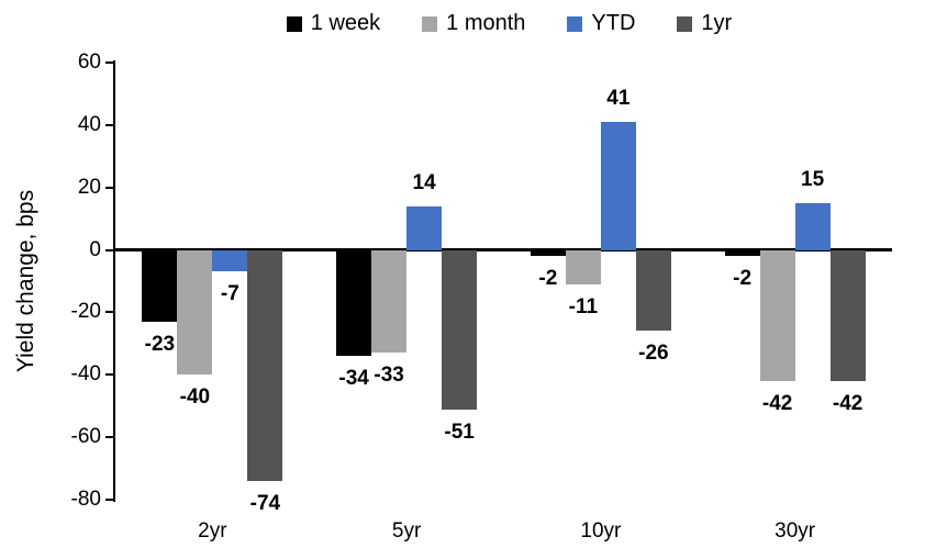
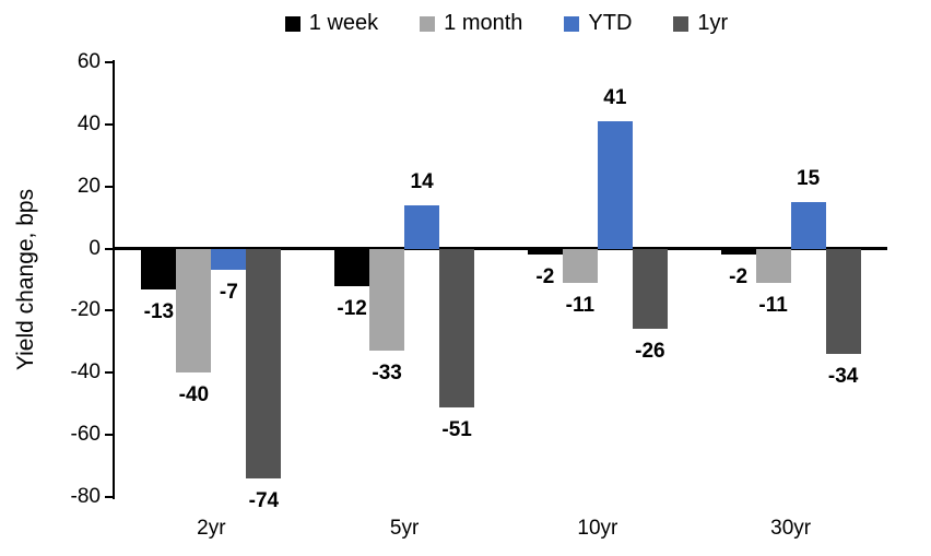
1 week/2yr: -23 -> -13
1 week/5yr: -34 -> -12
1 month/30yr: -42 -> -11
1yr/30yr: -42 -> -34
